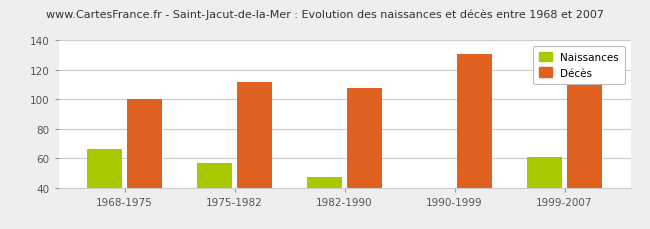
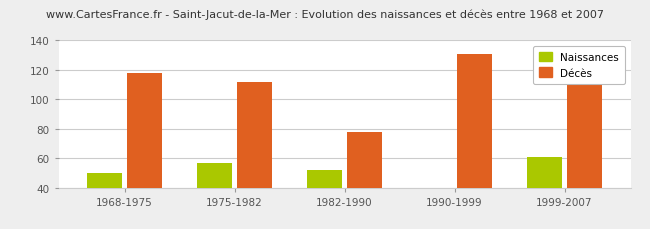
Naissances/1968-1975: 66 -> 50
Décès/1968-1975: 100 -> 118
Naissances/1982-1990: 47 -> 52
Décès/1982-1990: 108 -> 78
